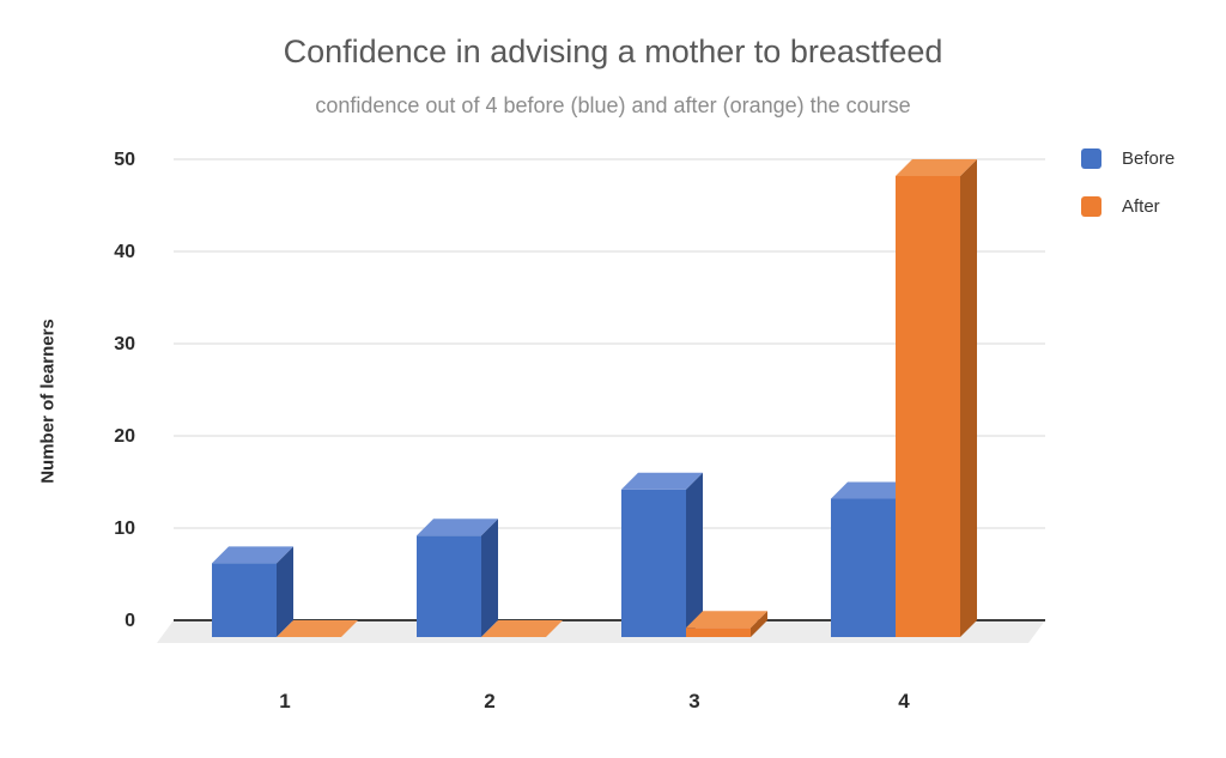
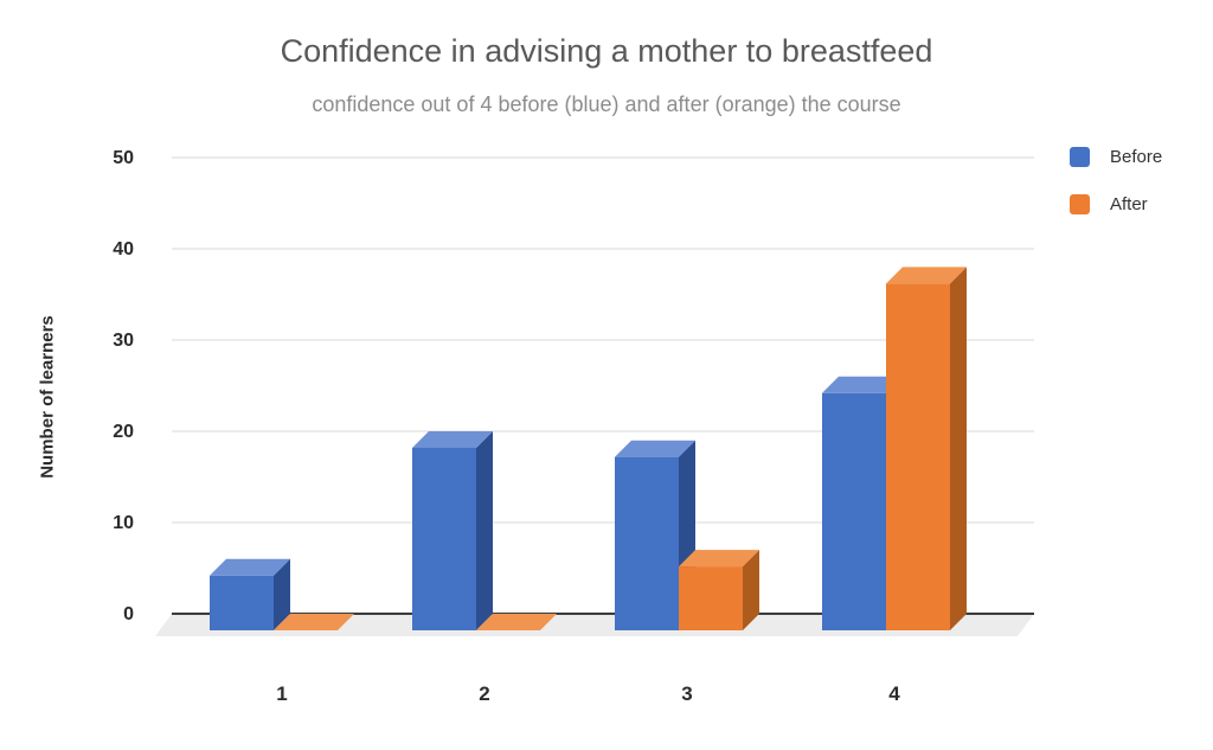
Before/1: 8 -> 6
Before/2: 11 -> 20
Before/3: 16 -> 19
After/3: 1 -> 7
Before/4: 15 -> 26
After/4: 50 -> 38
